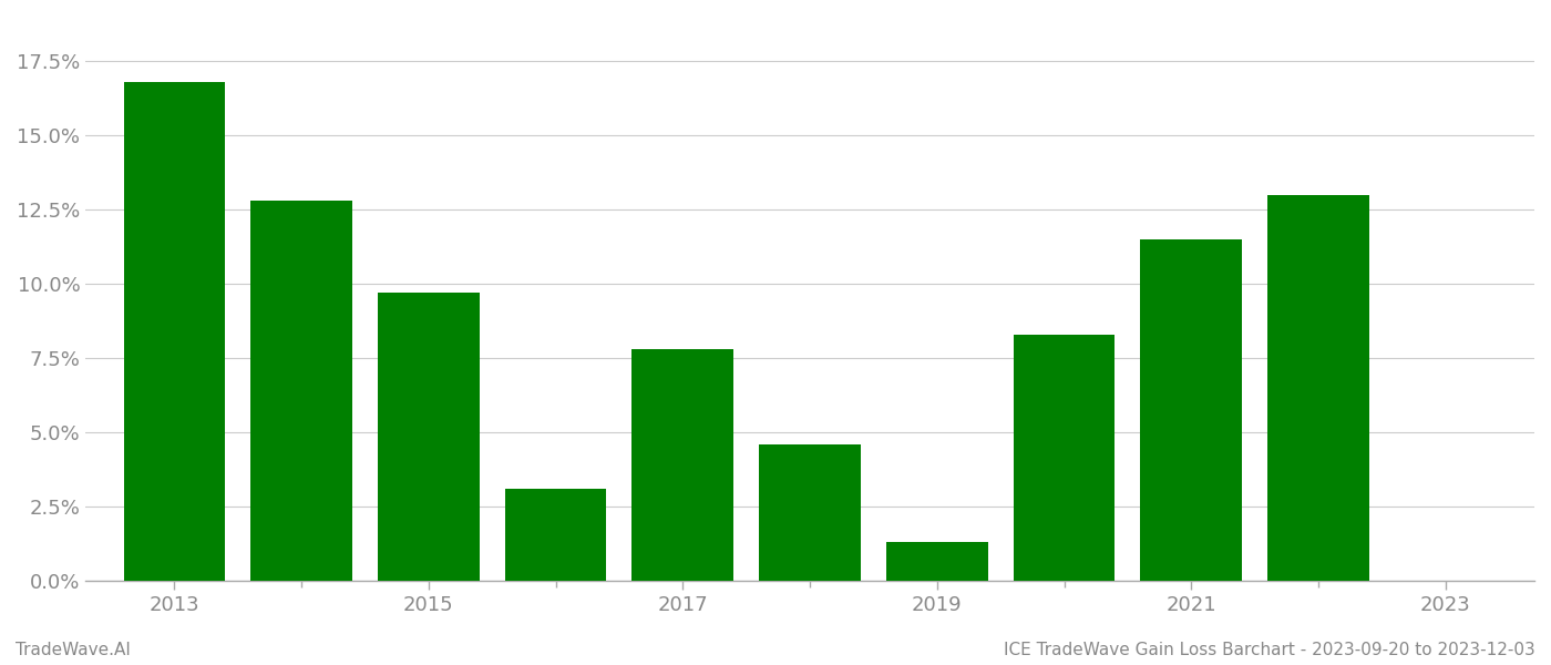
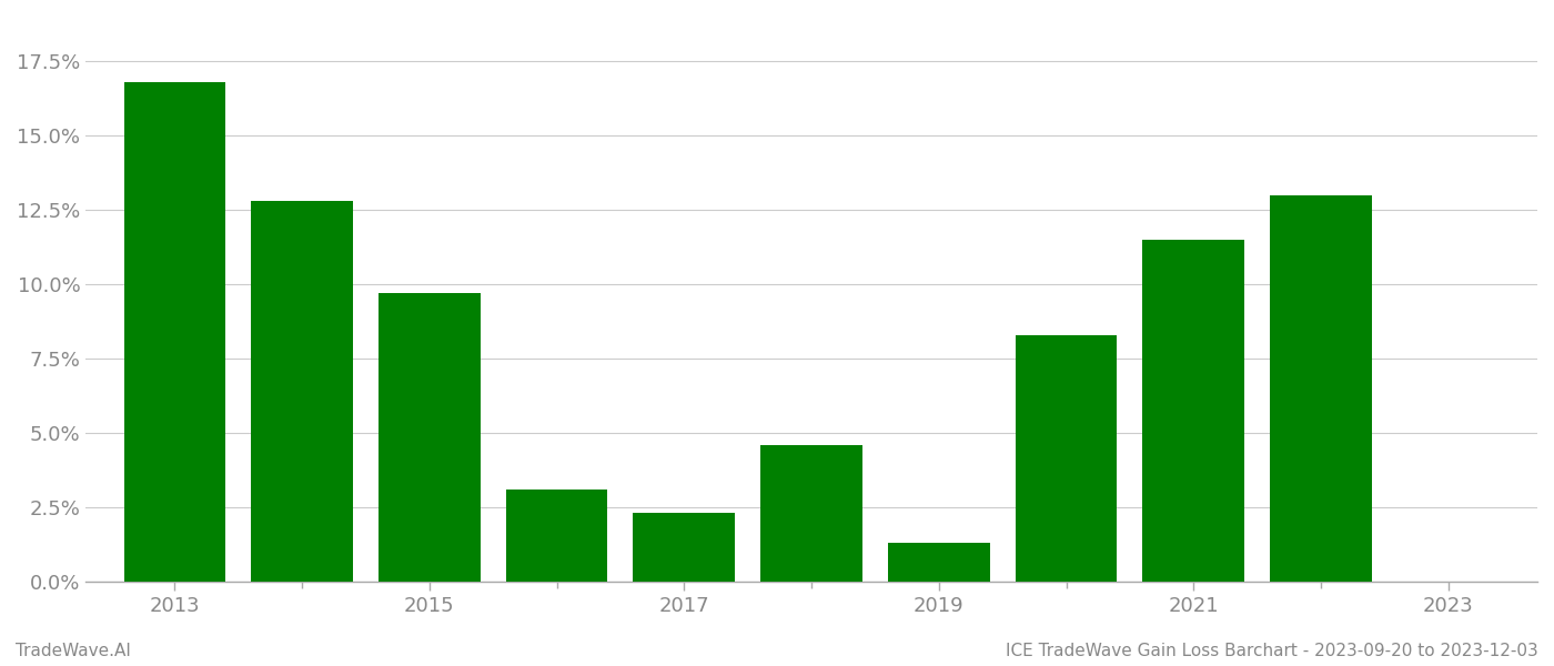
2017: 7.8% -> 2.3%
